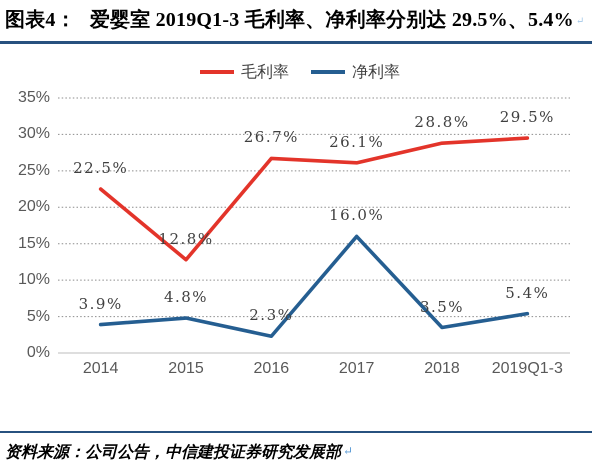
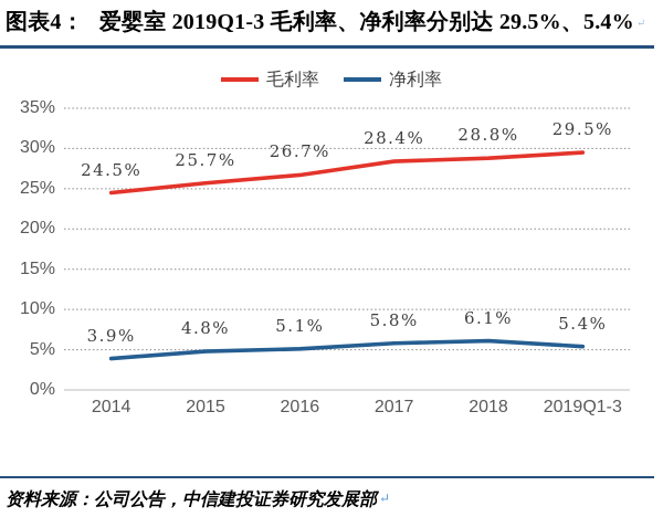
毛利率/2014: 22.5% -> 24.5%
毛利率/2015: 12.8% -> 25.7%
净利率/2016: 2.3% -> 5.1%
毛利率/2017: 26.1% -> 28.4%
净利率/2017: 16.0% -> 5.8%
净利率/2018: 3.5% -> 6.1%
